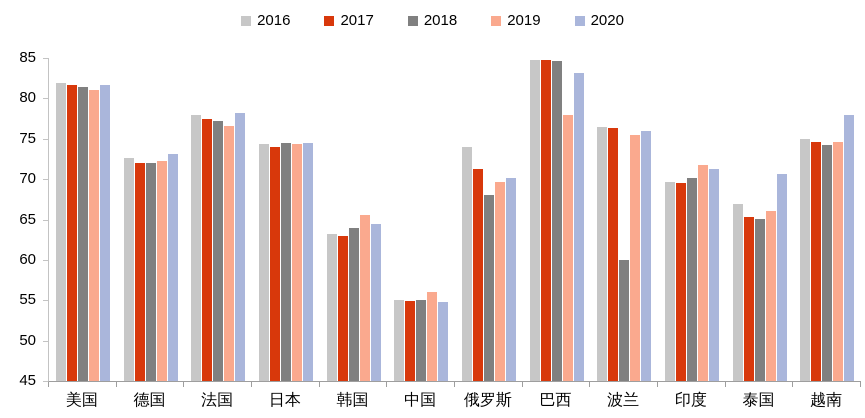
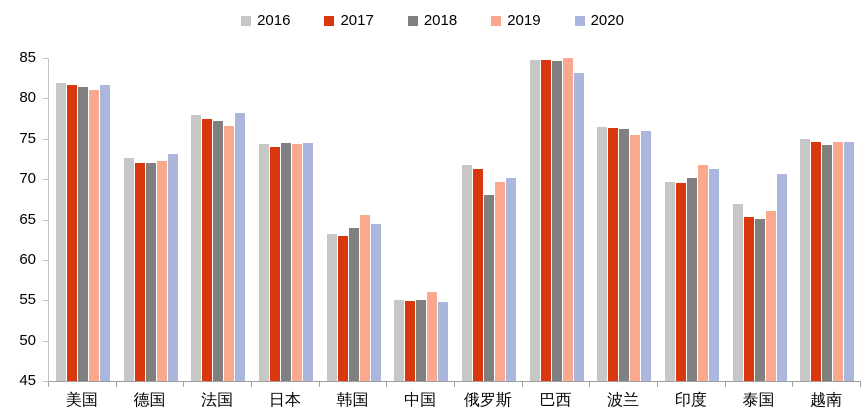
2016/俄罗斯: 74 -> 72
2019/巴西: 78 -> 85
2018/波兰: 60 -> 76
2020/越南: 78 -> 75
